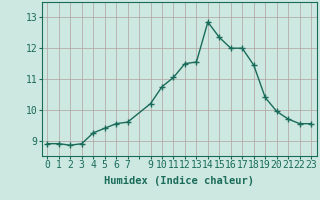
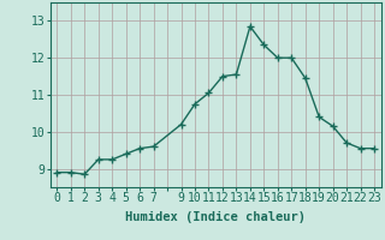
3: 8.90 -> 9.25
20: 9.95 -> 10.15
